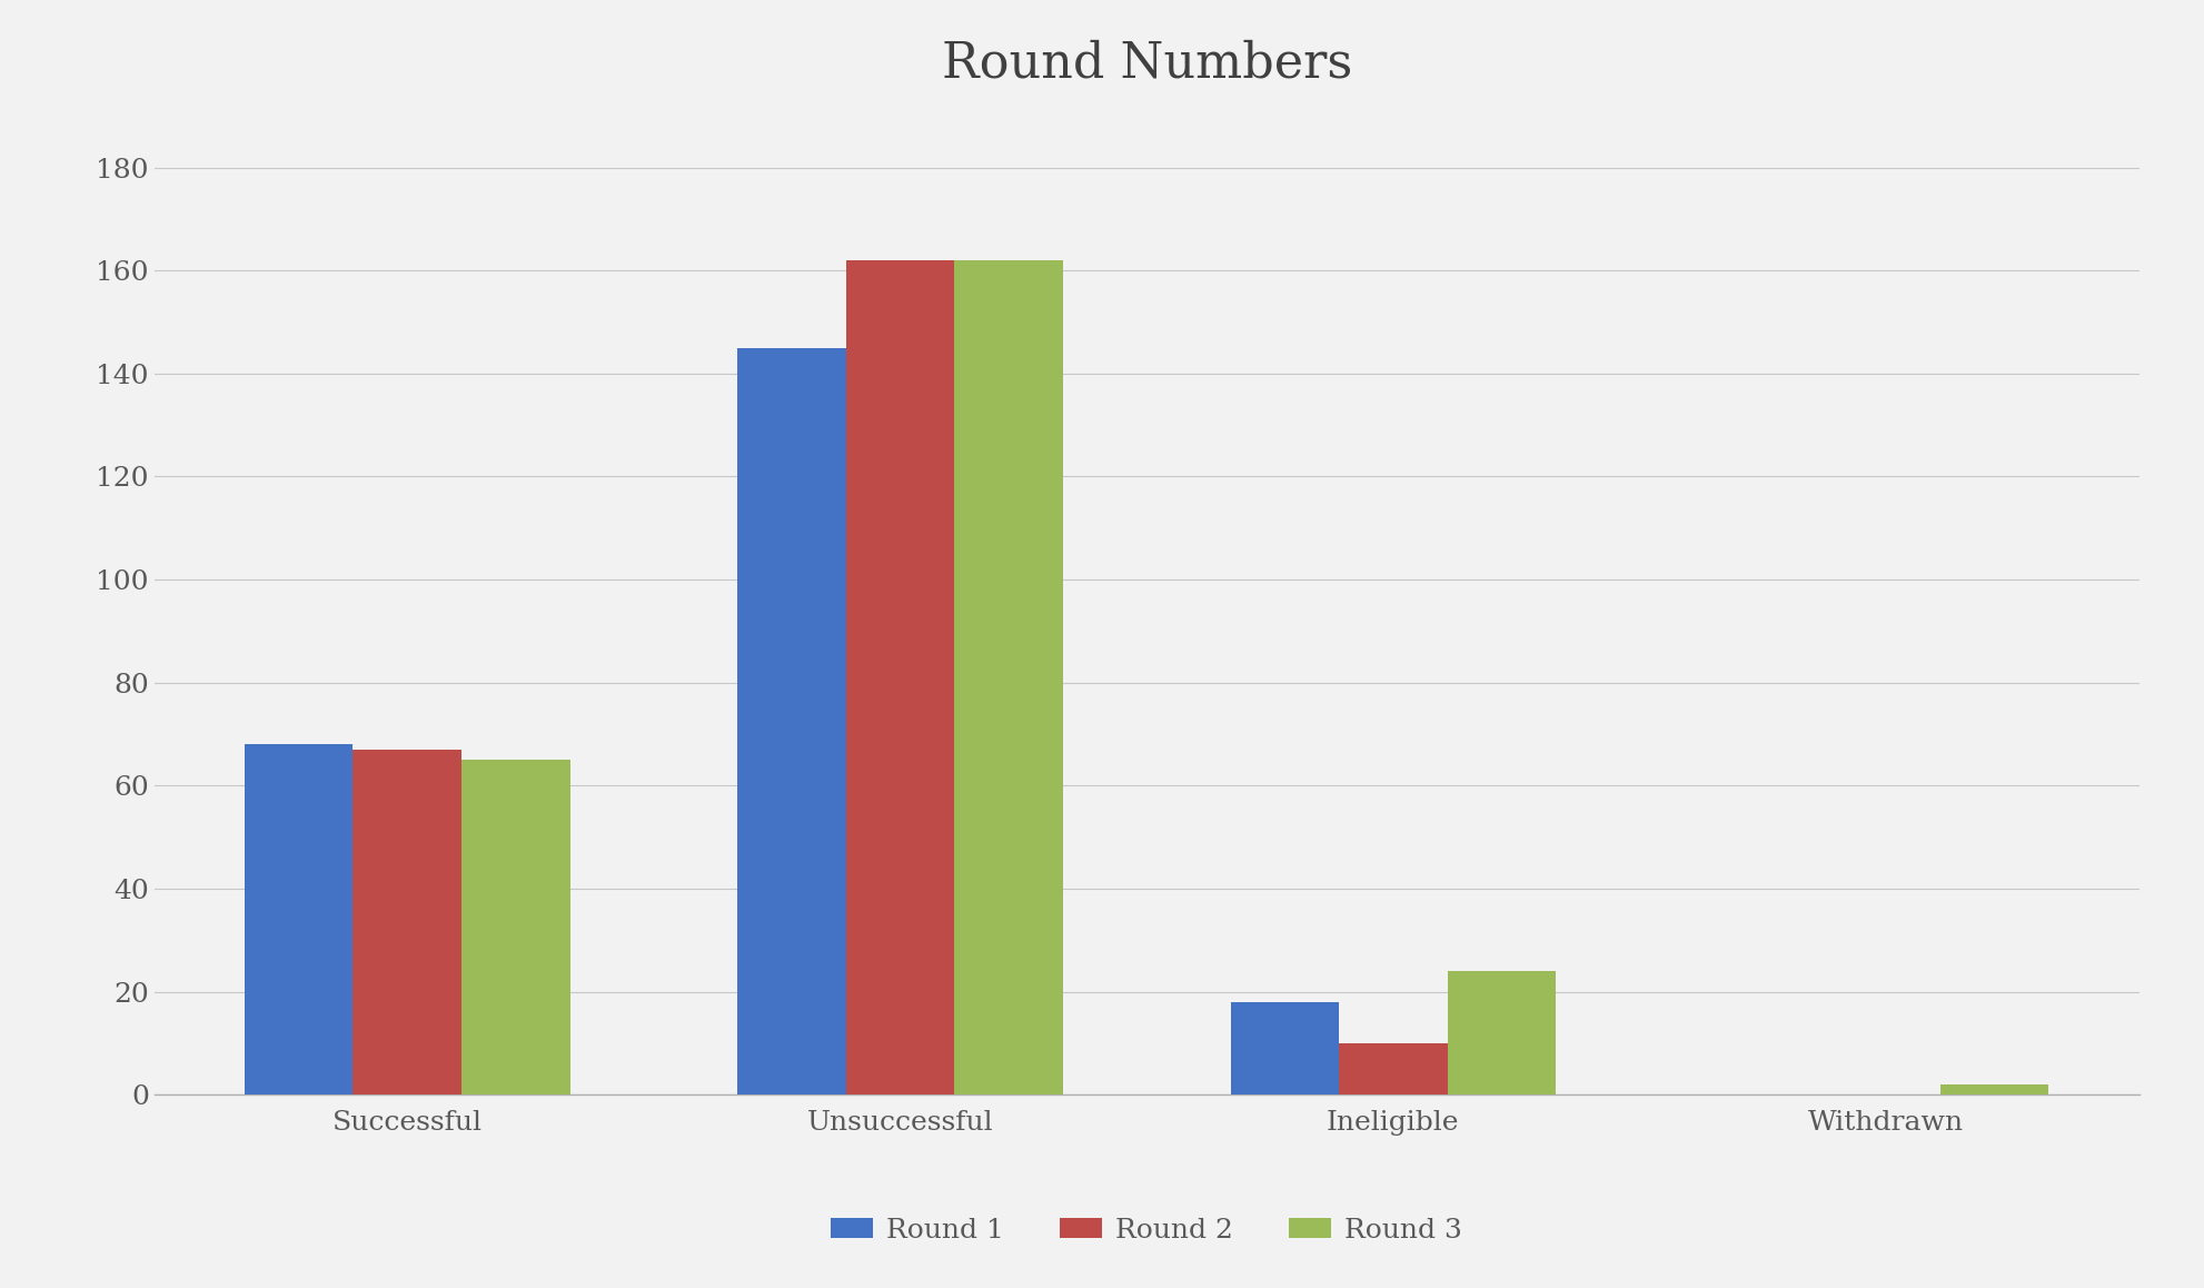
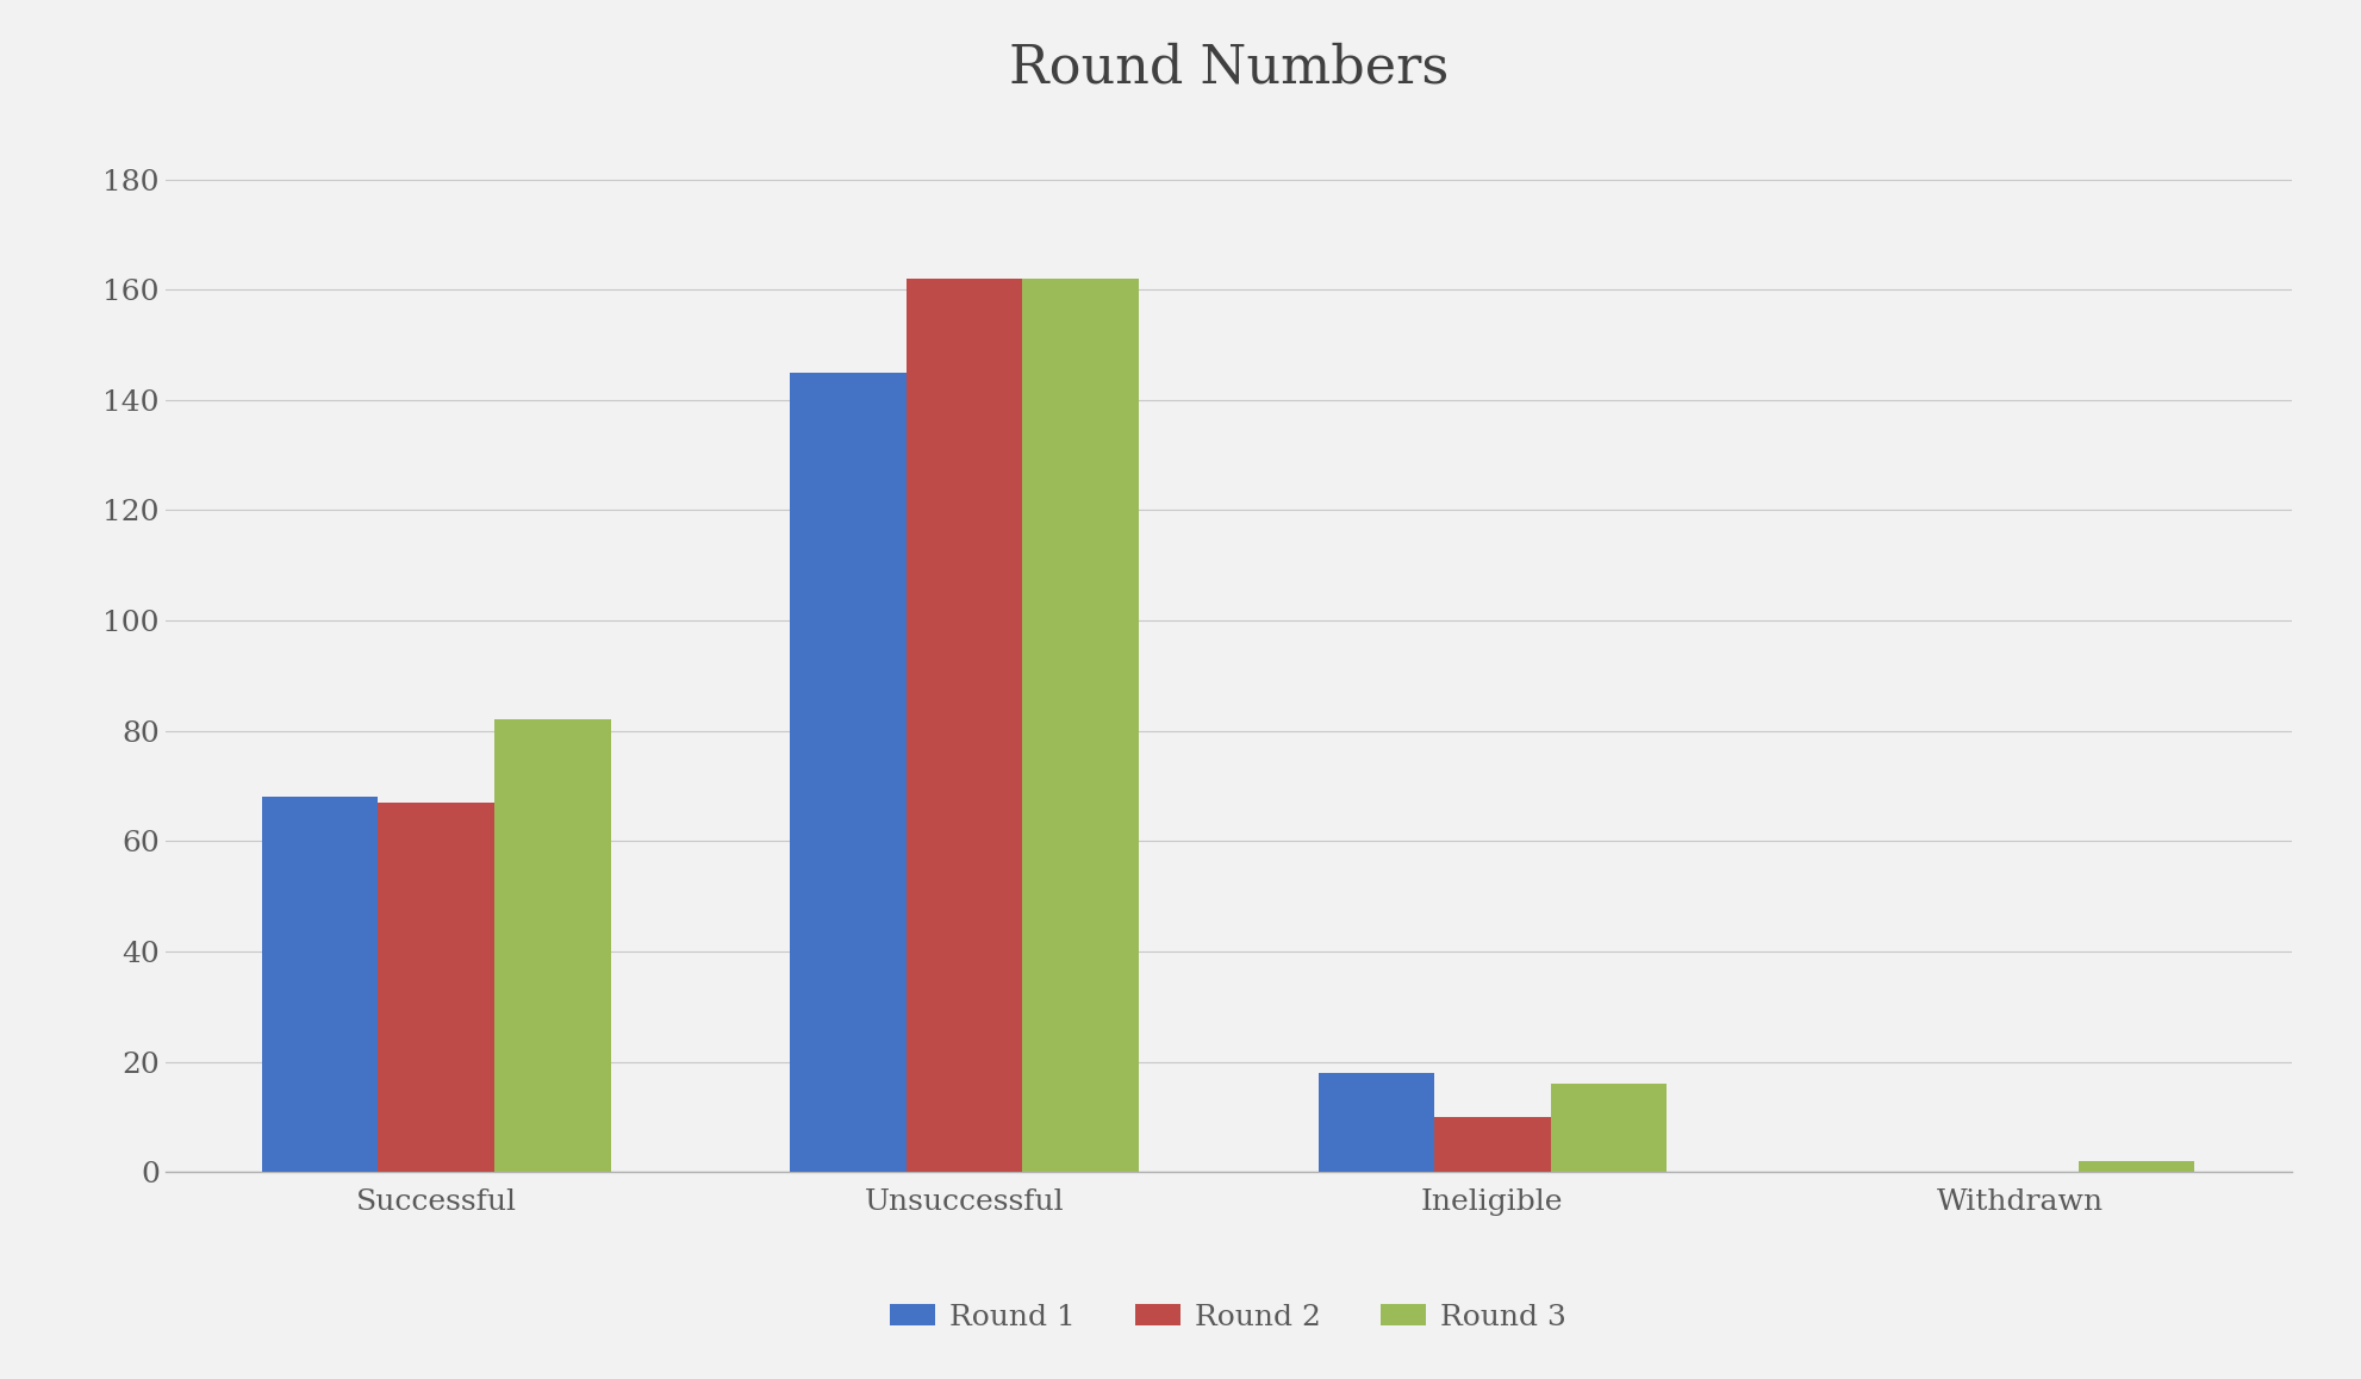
Round 3/Successful: 65 -> 82
Round 3/Ineligible: 24 -> 16
